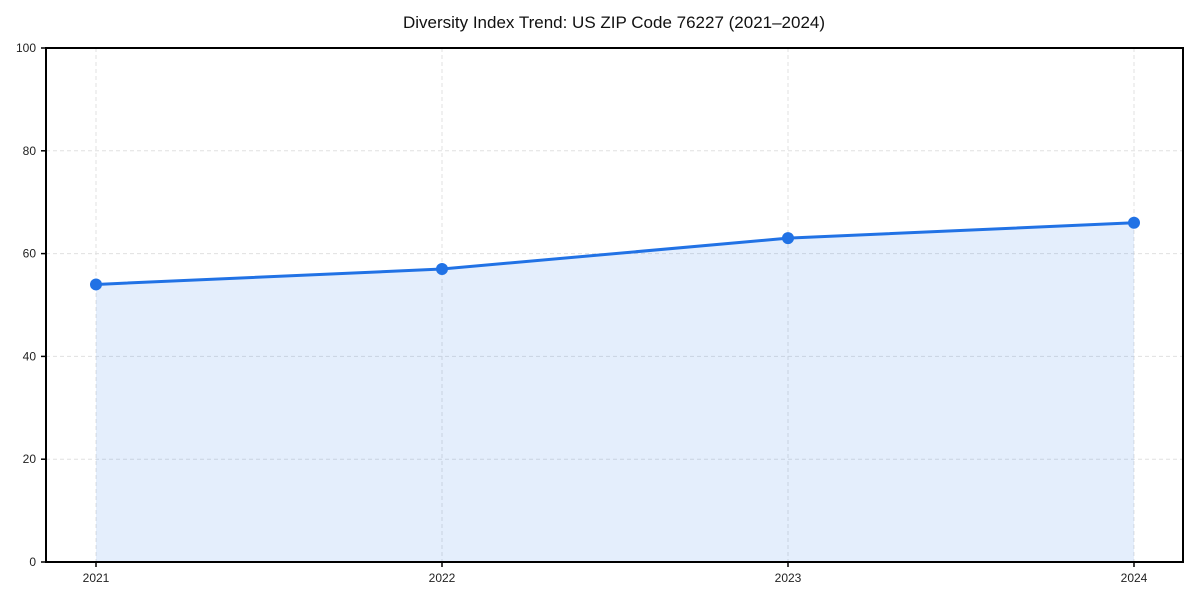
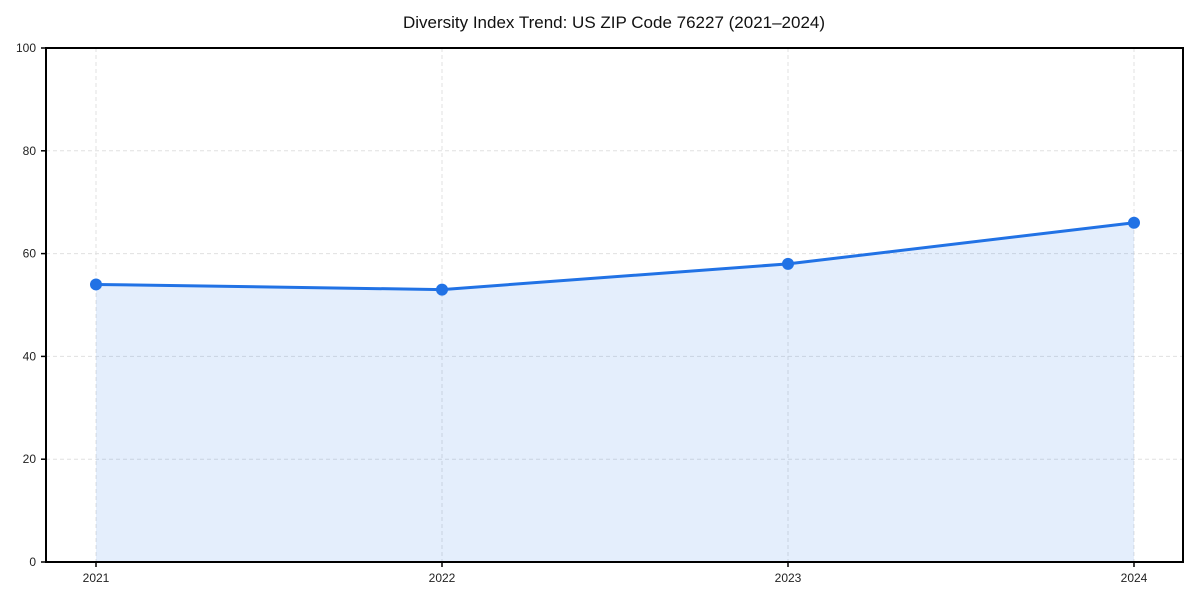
2022: 57 -> 53
2023: 63 -> 58
